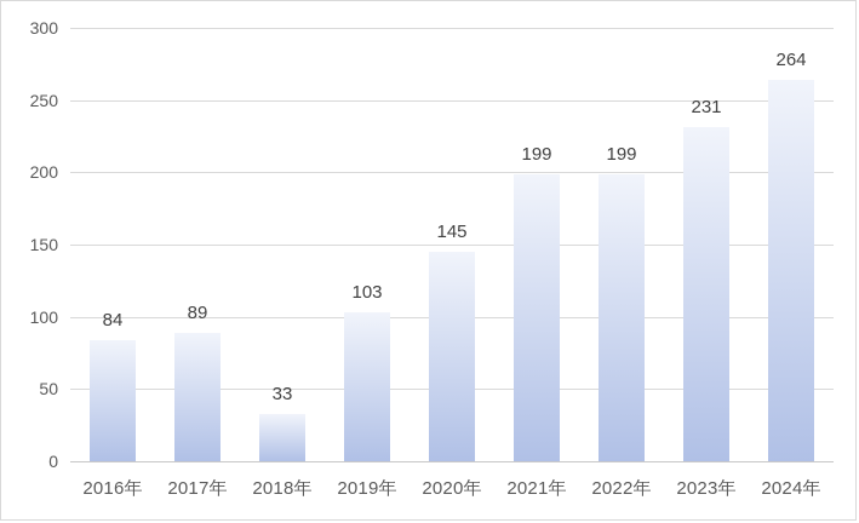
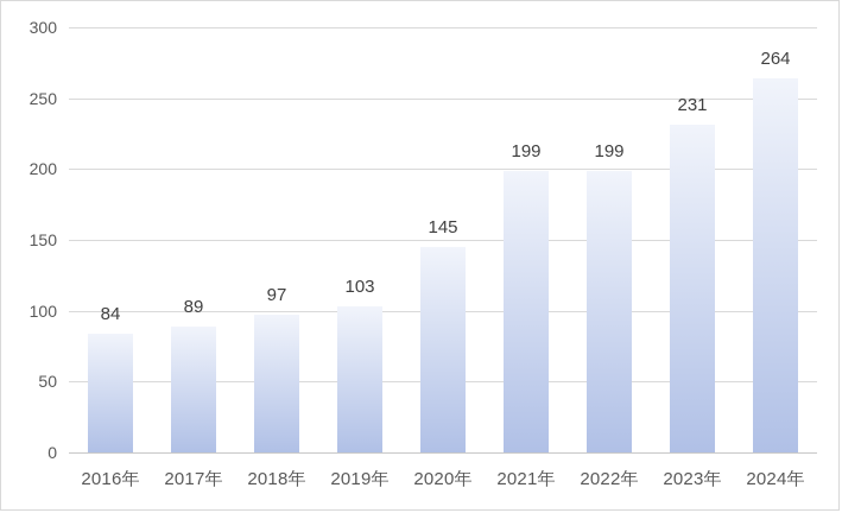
2018年: 33 -> 97
